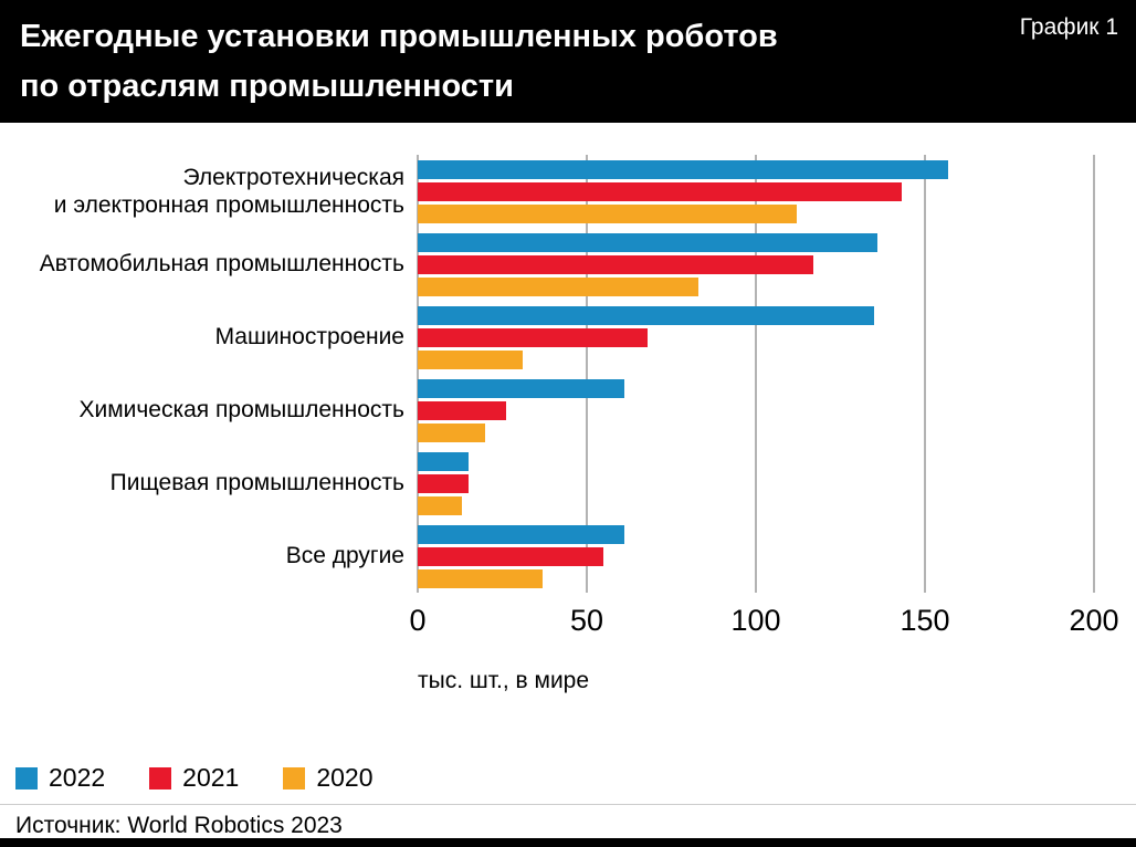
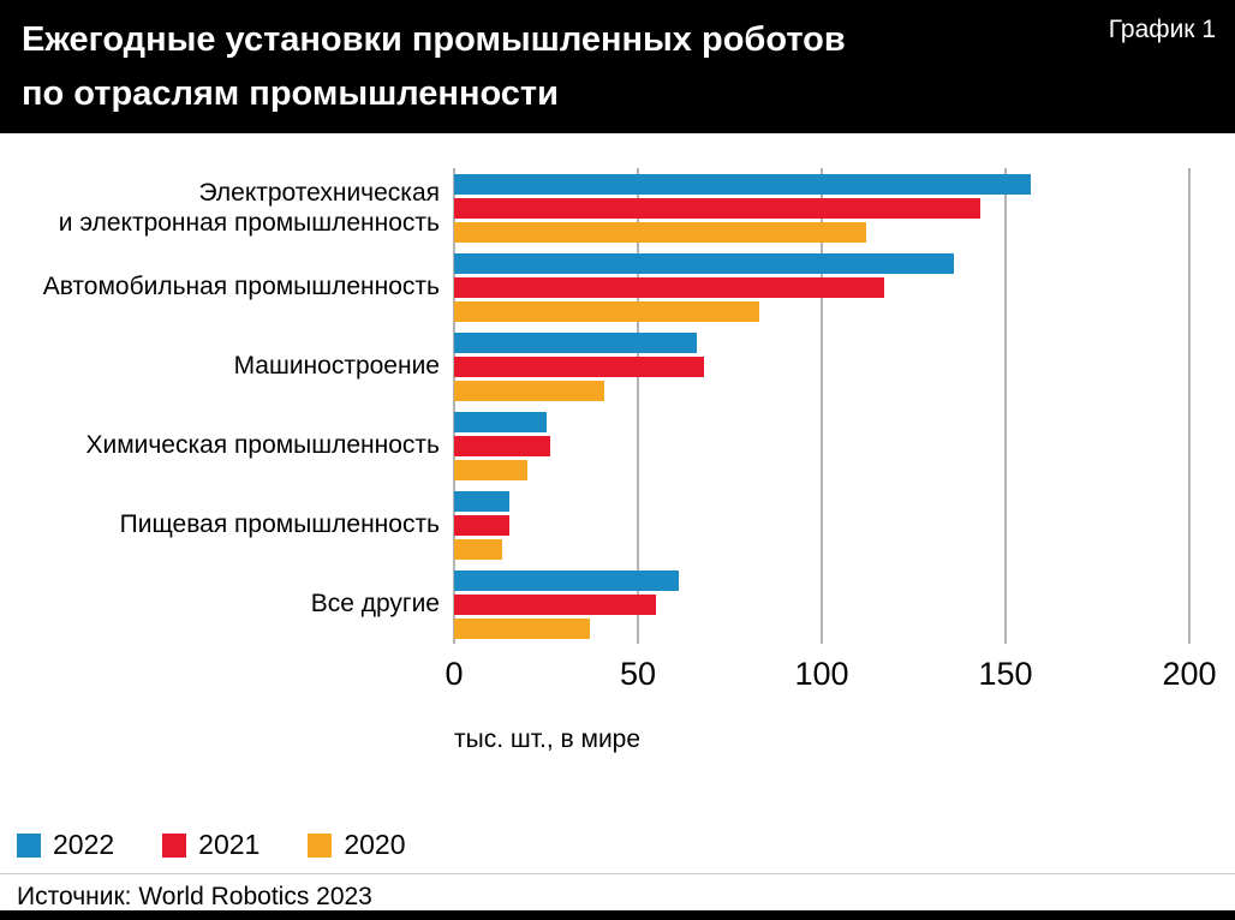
2022/Машиностроение: 135 -> 66
2020/Машиностроение: 31 -> 41
2022/Химическая промышленность: 61 -> 25
